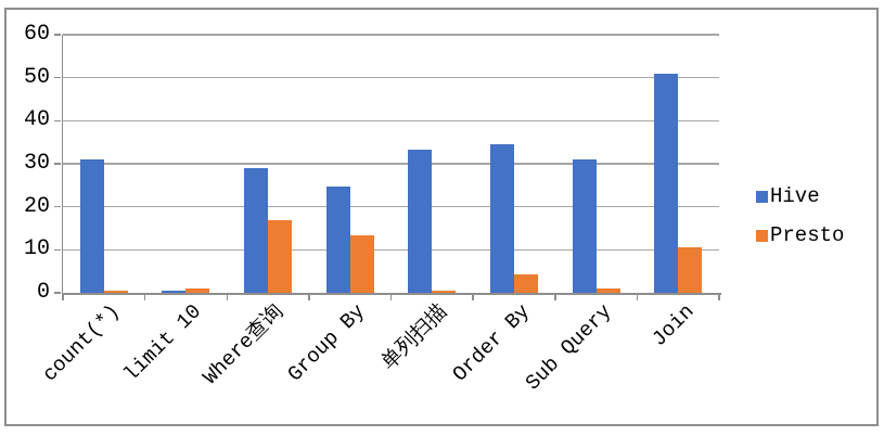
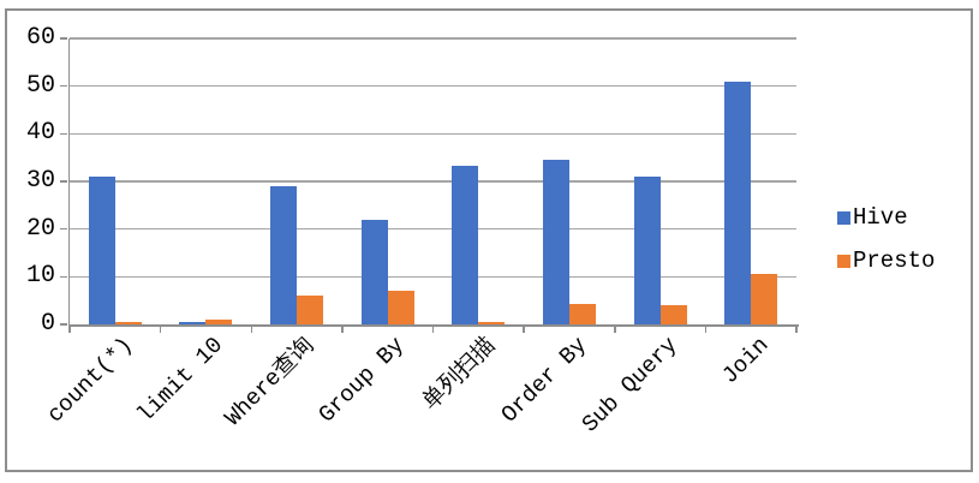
Presto/Where查询: 17 -> 6
Hive/Group By: 25 -> 22
Presto/Group By: 13 -> 7
Presto/Sub Query: 1 -> 4
